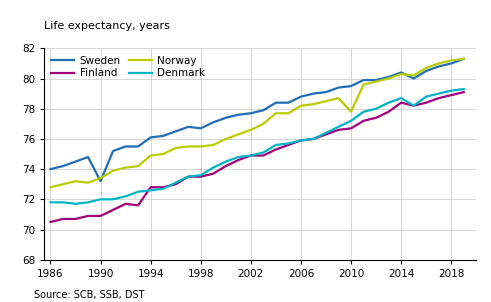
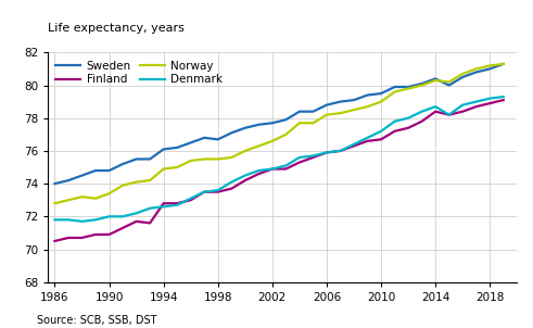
Sweden/1990: 73.2 -> 74.8
Norway/2010: 77.8 -> 79.0
